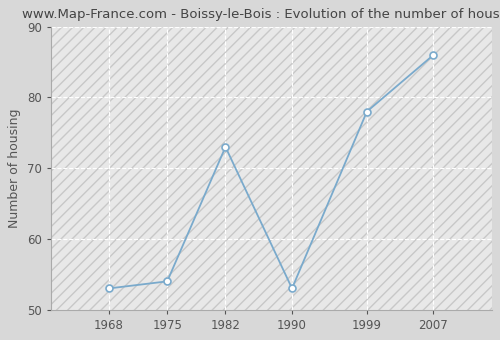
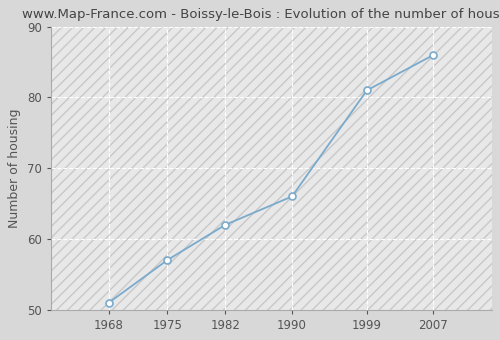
1968: 53 -> 51
1975: 54 -> 57
1982: 73 -> 62
1990: 53 -> 66
1999: 78 -> 81
